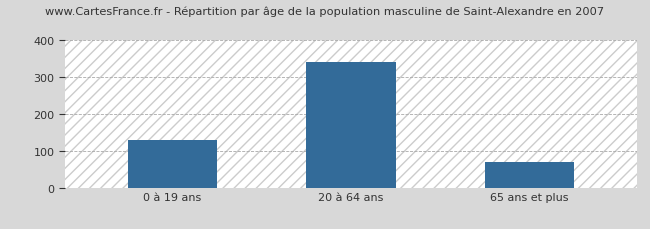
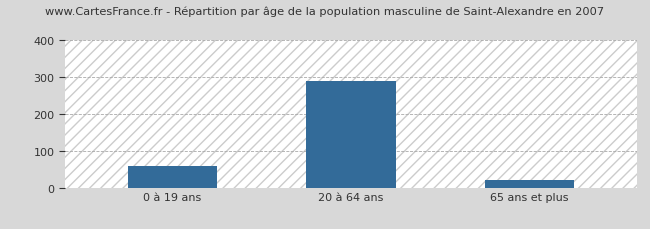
0 à 19 ans: 130 -> 60
20 à 64 ans: 340 -> 290
65 ans et plus: 70 -> 20
